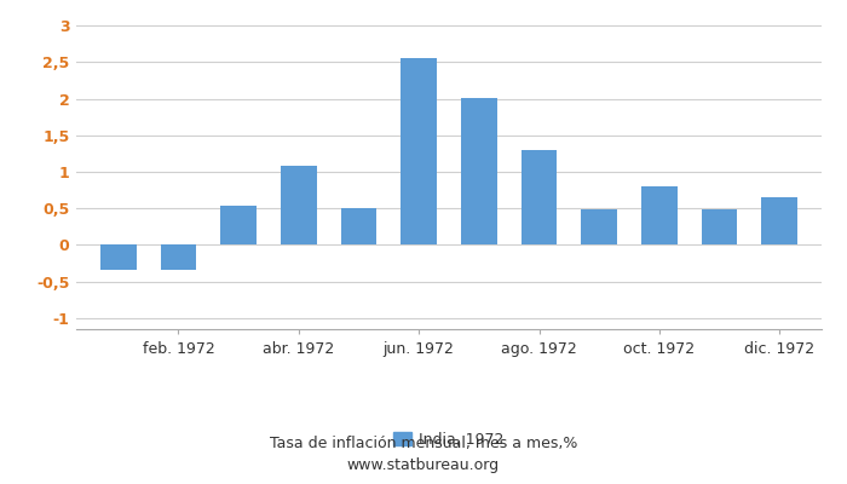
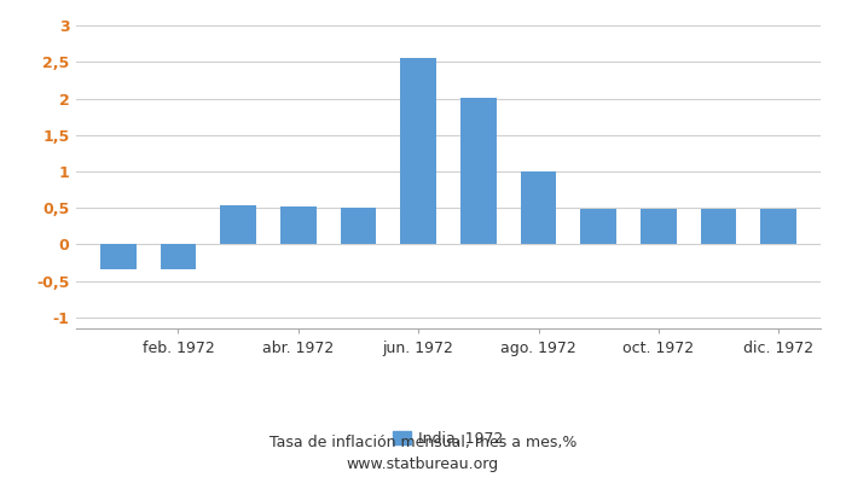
abr. 1972: 1,08 -> 0,52
ago. 1972: 1,30 -> 1,00
oct. 1972: 0,80 -> 0,49
dic. 1972: 0,66 -> 0,49
